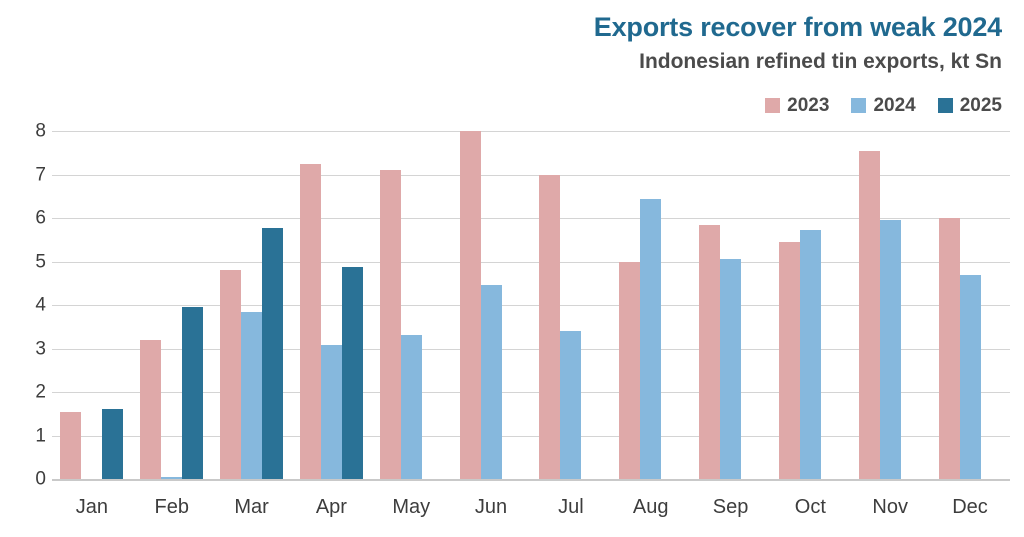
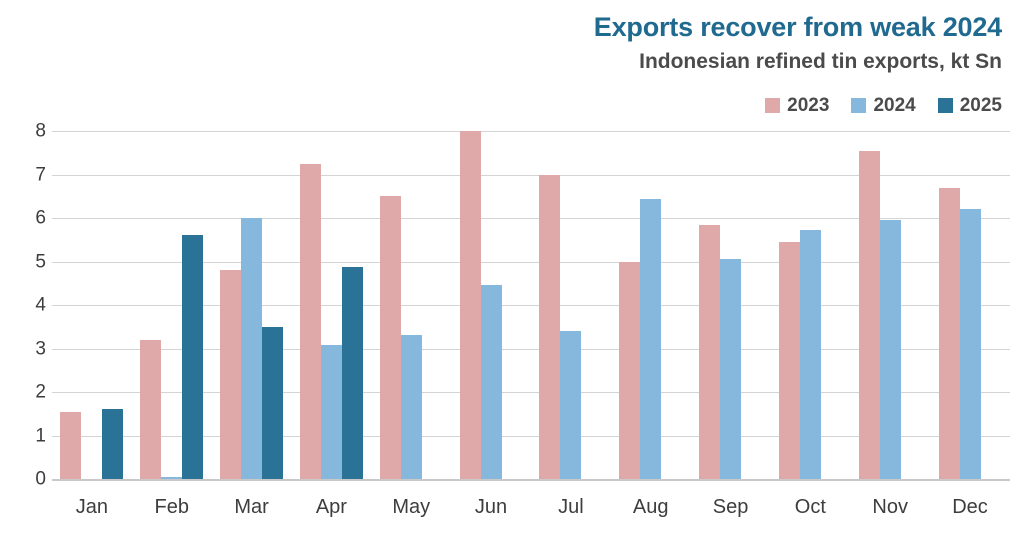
2025/Feb: 4.0 -> 5.6
2024/Mar: 3.9 -> 6.0
2025/Mar: 5.8 -> 3.5
2023/May: 7.1 -> 6.5
2023/Dec: 6.0 -> 6.7
2024/Dec: 4.7 -> 6.2
